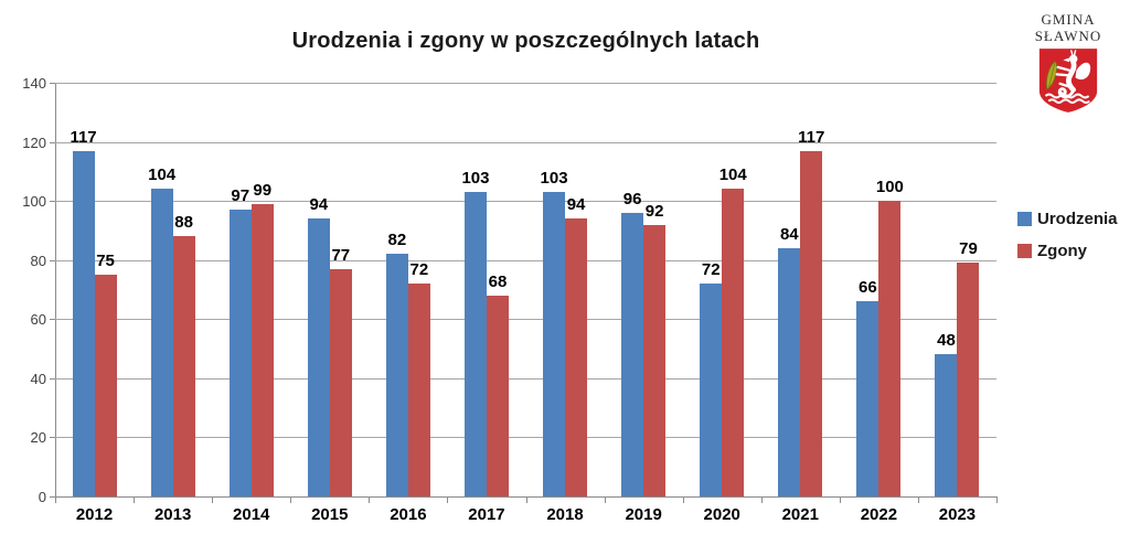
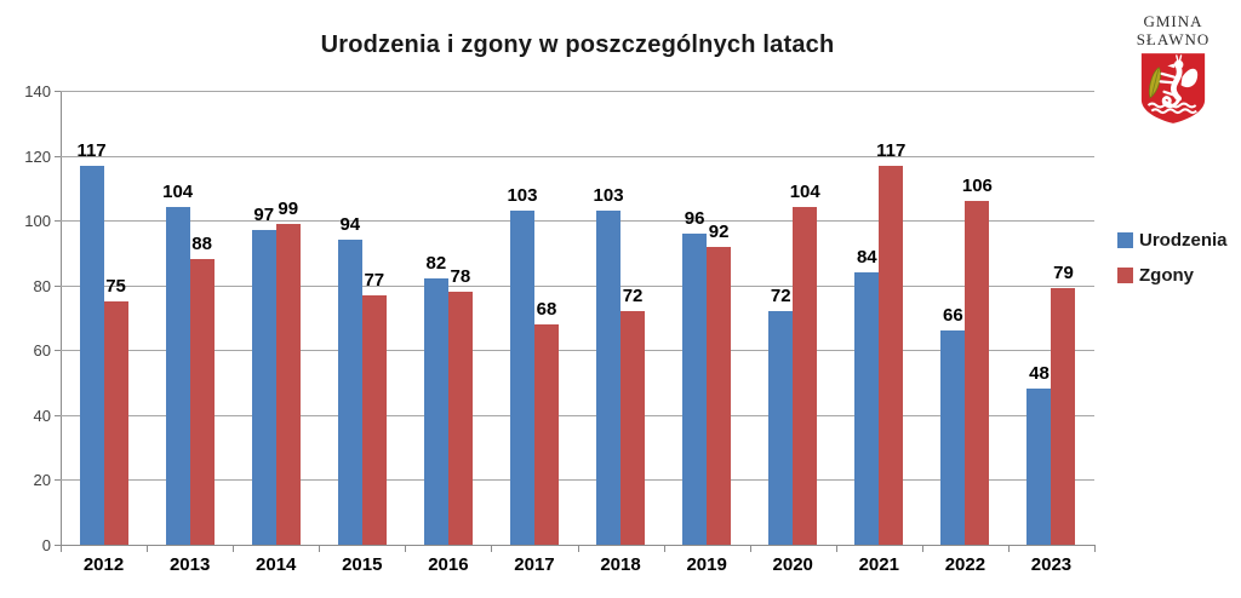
Zgony/2016: 72 -> 78
Zgony/2018: 94 -> 72
Zgony/2022: 100 -> 106
